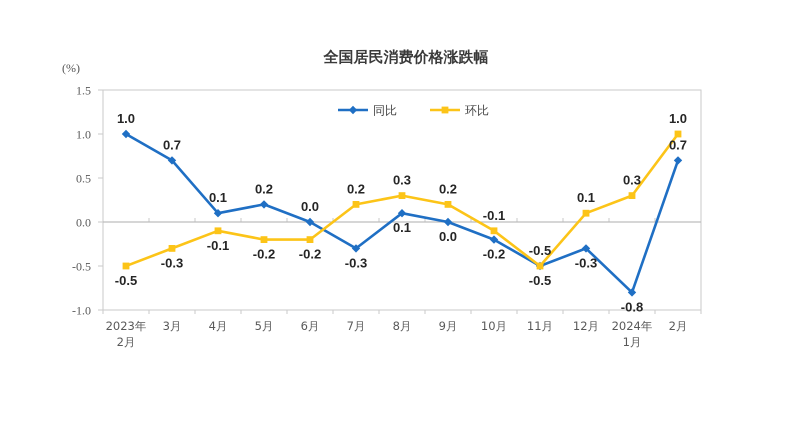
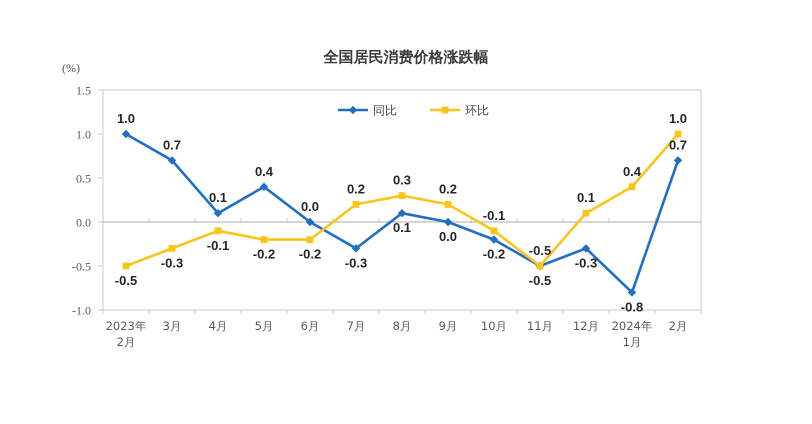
同比/5月: 0.2 -> 0.4
环比/2024年 1月: 0.3 -> 0.4
